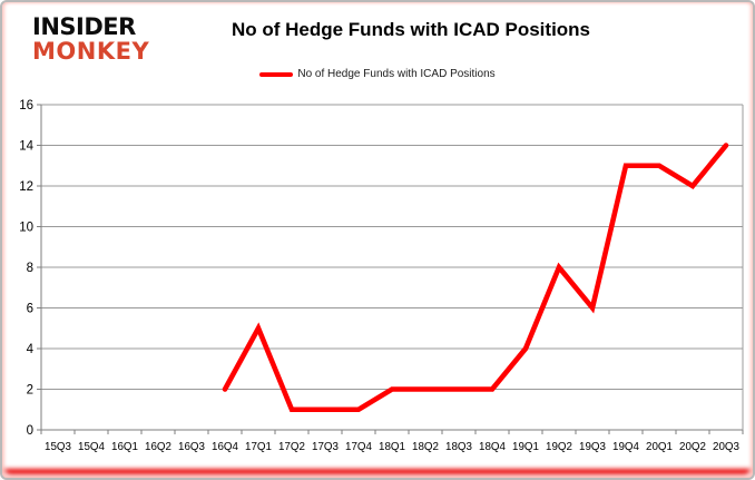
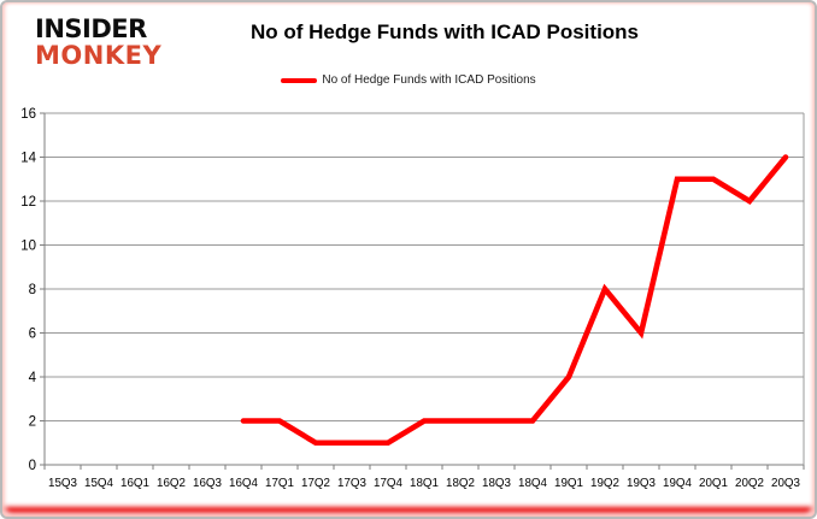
17Q1: 5 -> 2
